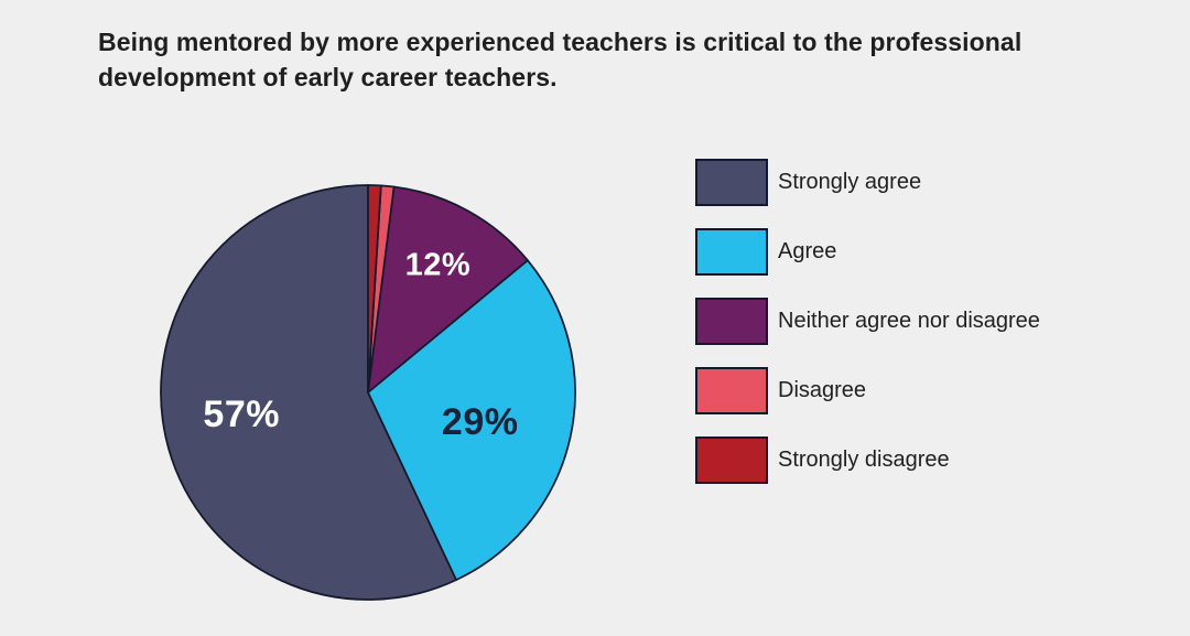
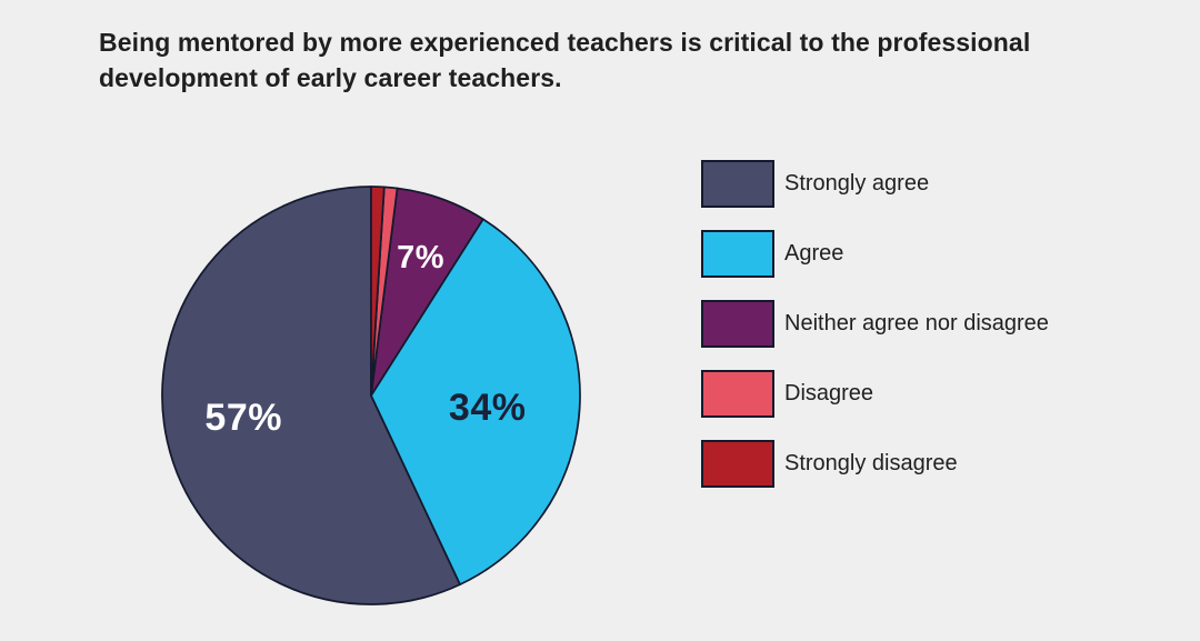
Agree: 29% -> 34%
Neither agree nor disagree: 12% -> 7%
